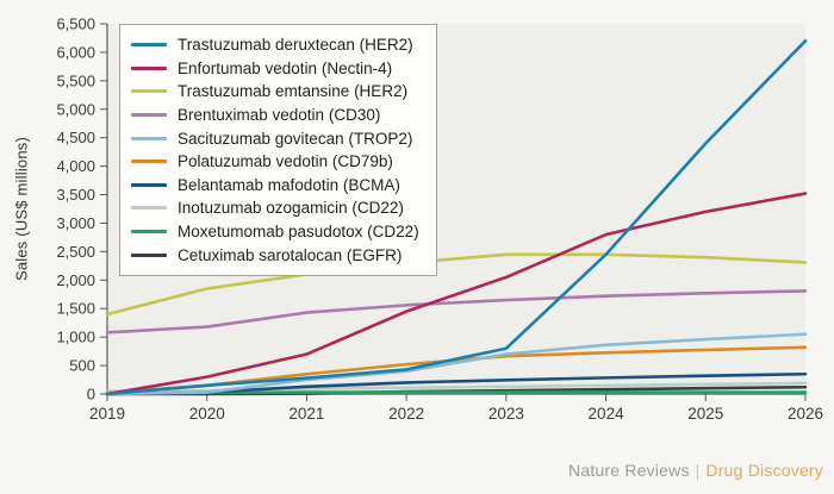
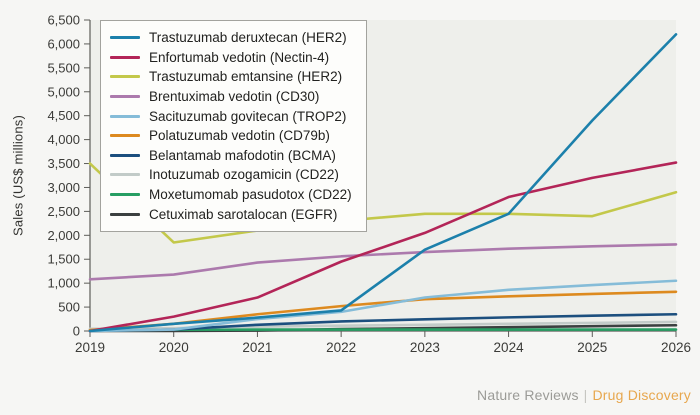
Trastuzumab emtansine (HER2)/2019: 1400 -> 3500
Trastuzumab deruxtecan (HER2)/2023: 800 -> 1700
Trastuzumab emtansine (HER2)/2026: 2300 -> 2900
